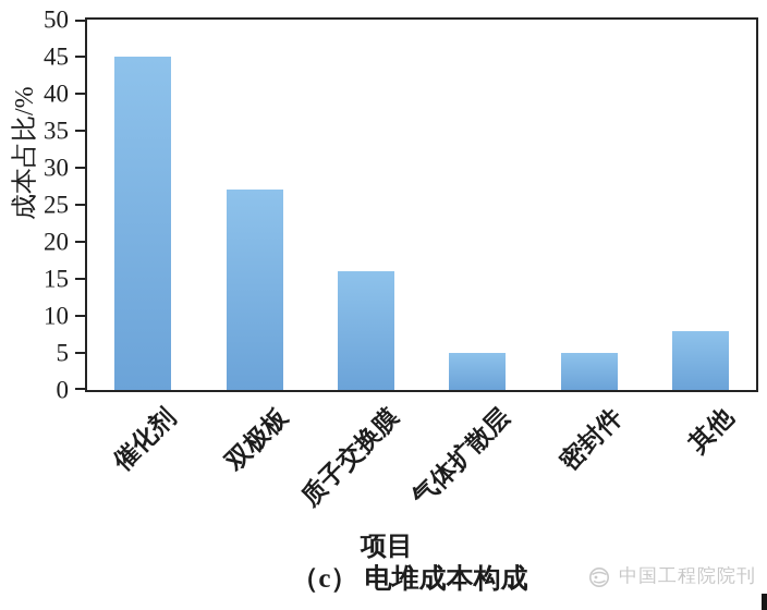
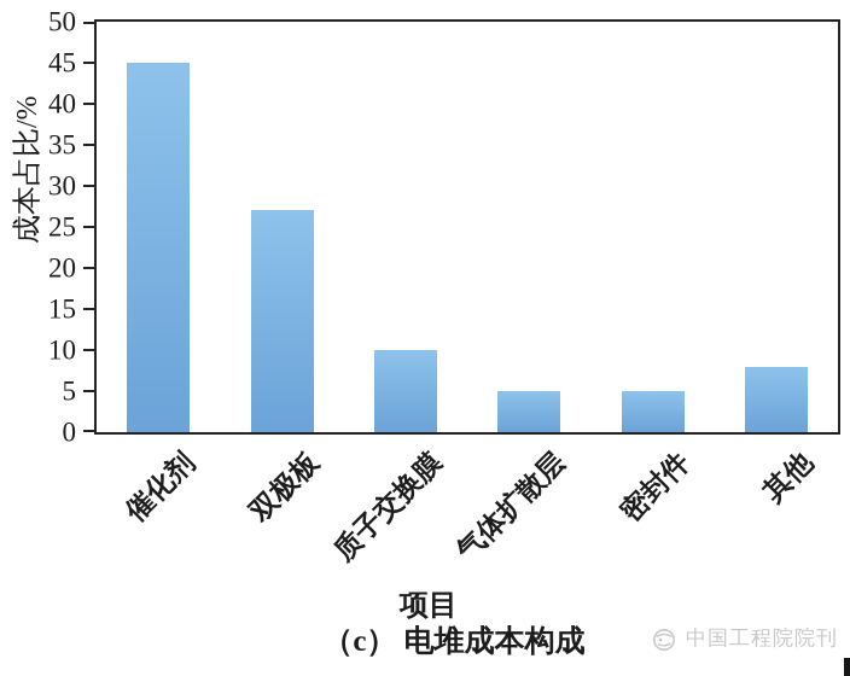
质子交换膜: 16 -> 10
